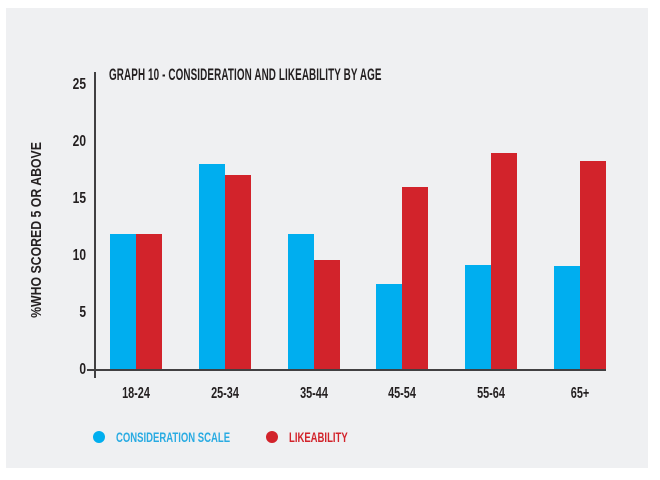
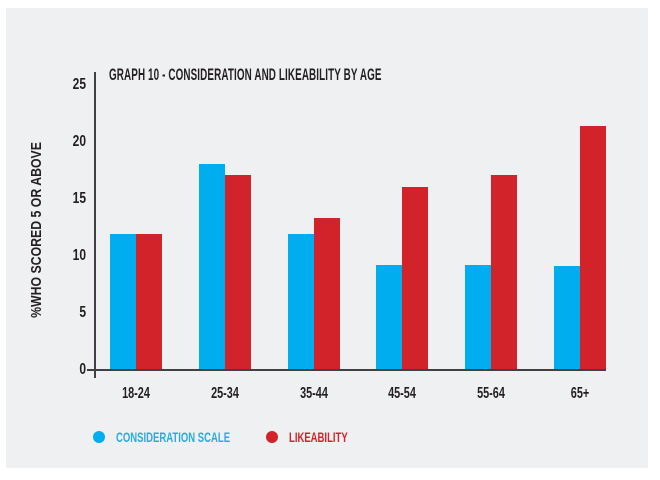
LIKEABILITY/35-44: 9.7 -> 13.4
CONSIDERATION SCALE/45-54: 7.6 -> 9.3
LIKEABILITY/55-64: 19.1 -> 17.2
LIKEABILITY/65+: 18.4 -> 21.5
